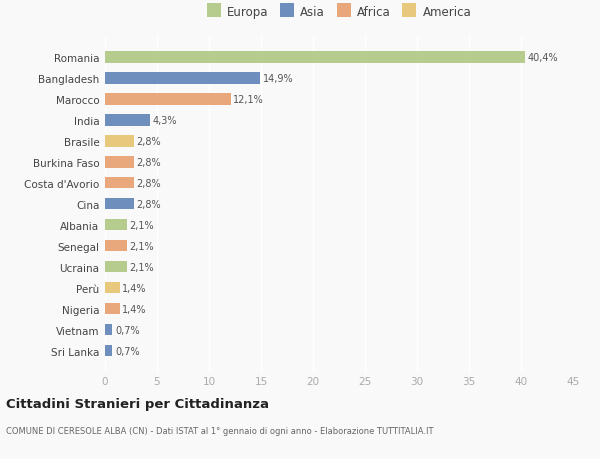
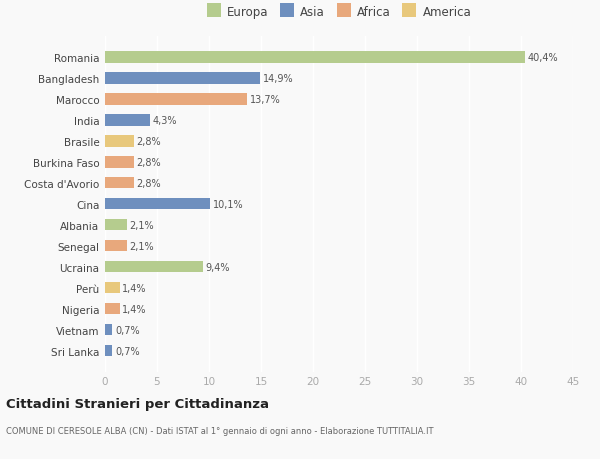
Marocco: 12,1% -> 13,7%
Cina: 2,8% -> 10,1%
Ucraina: 2,1% -> 9,4%
